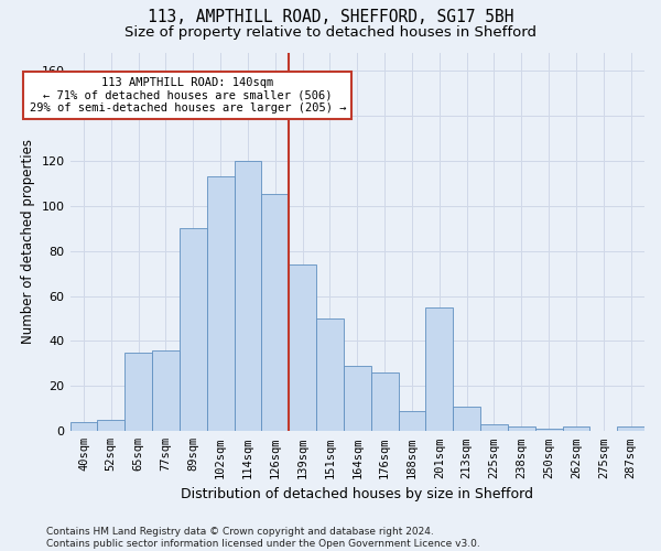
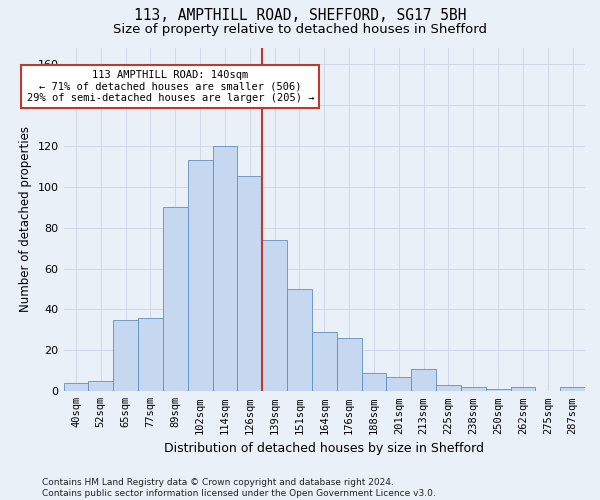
201sqm: 55 -> 7
